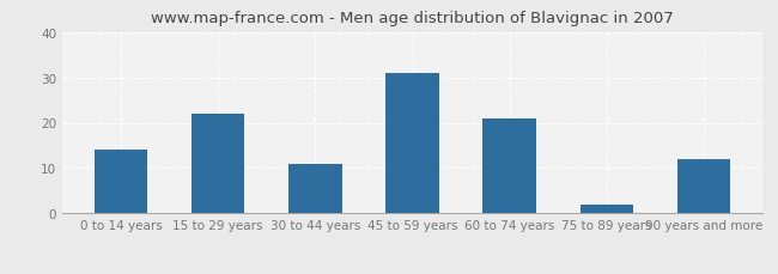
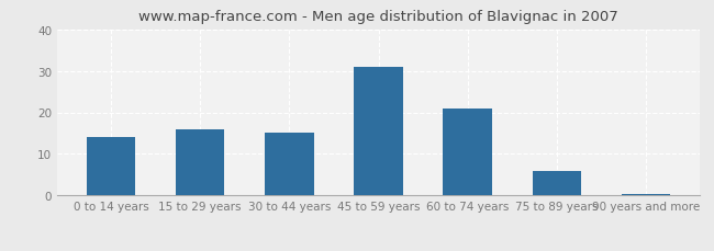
15 to 29 years: 22.0 -> 16.0
30 to 44 years: 11.0 -> 15.0
75 to 89 years: 2.0 -> 6.0
90 years and more: 12.0 -> 0.5
